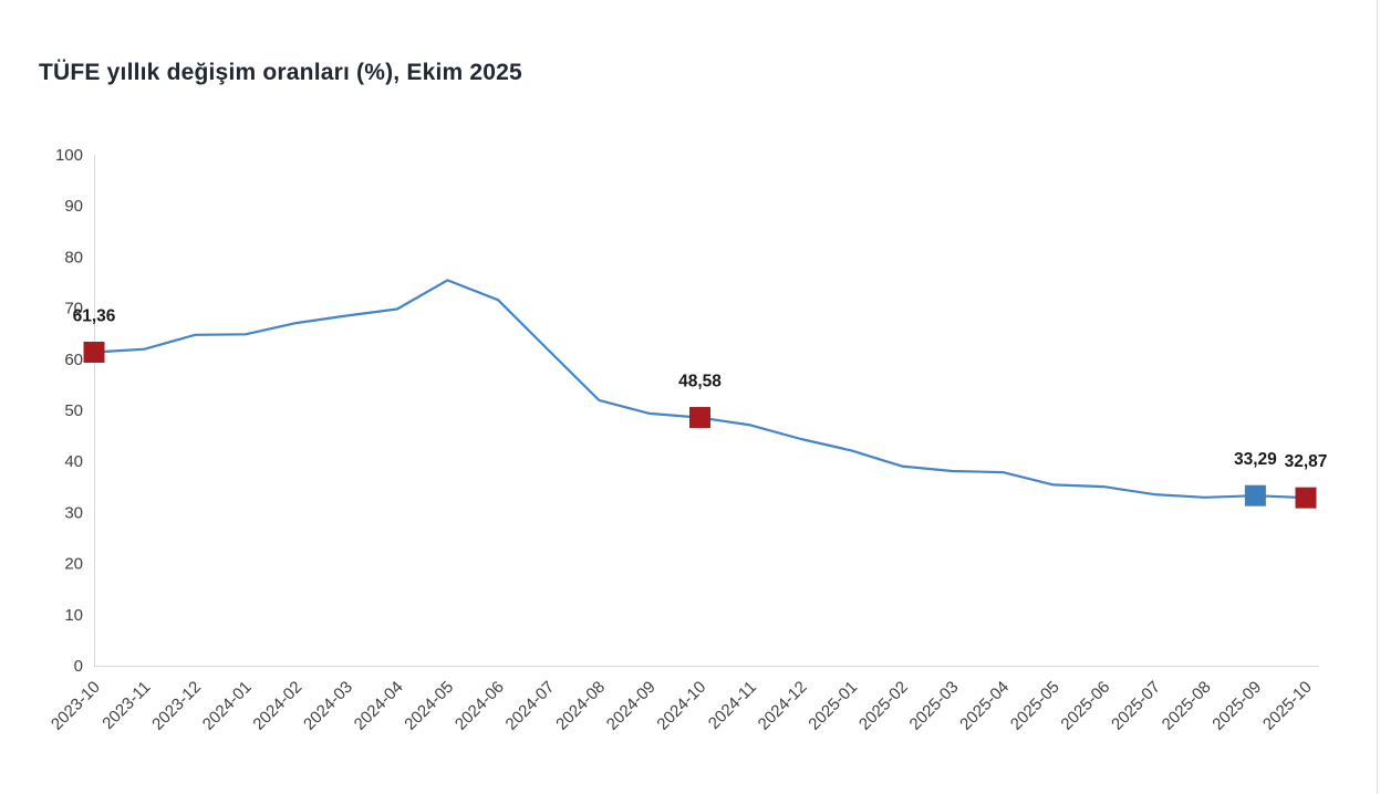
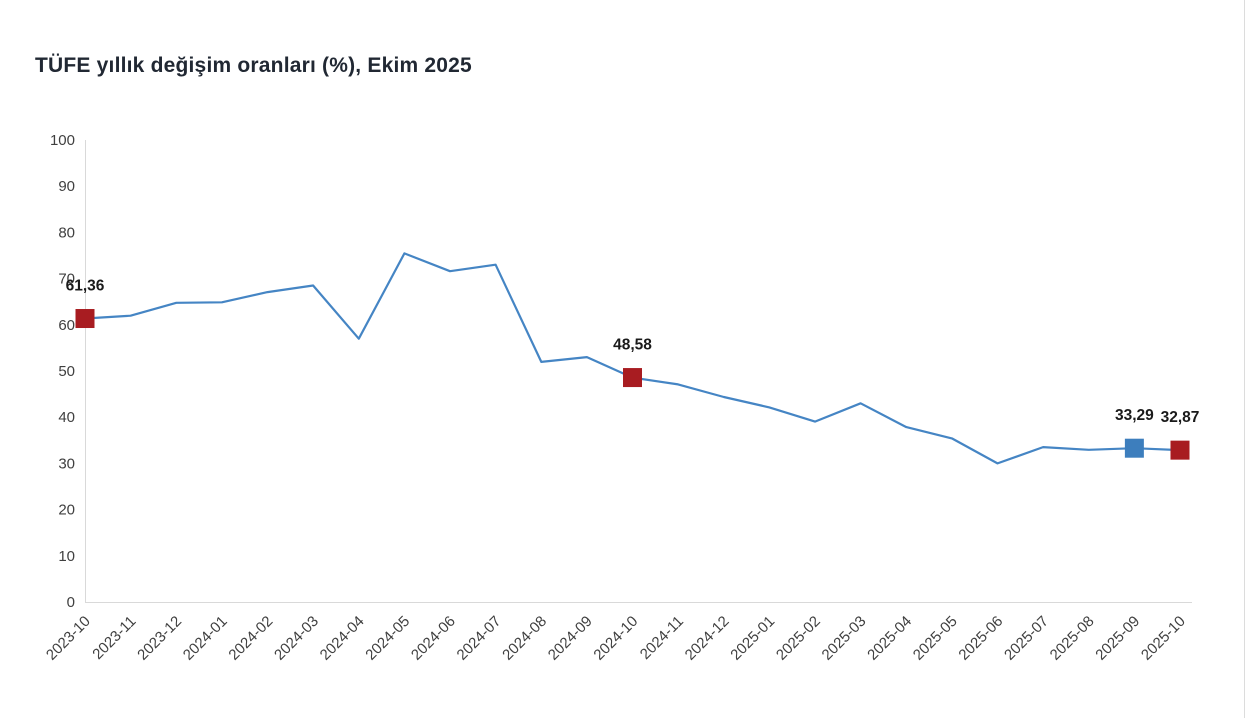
2024-04: 70 -> 57
2024-07: 62 -> 73
2024-09: 49 -> 53
2025-03: 38 -> 43
2025-06: 35 -> 30
